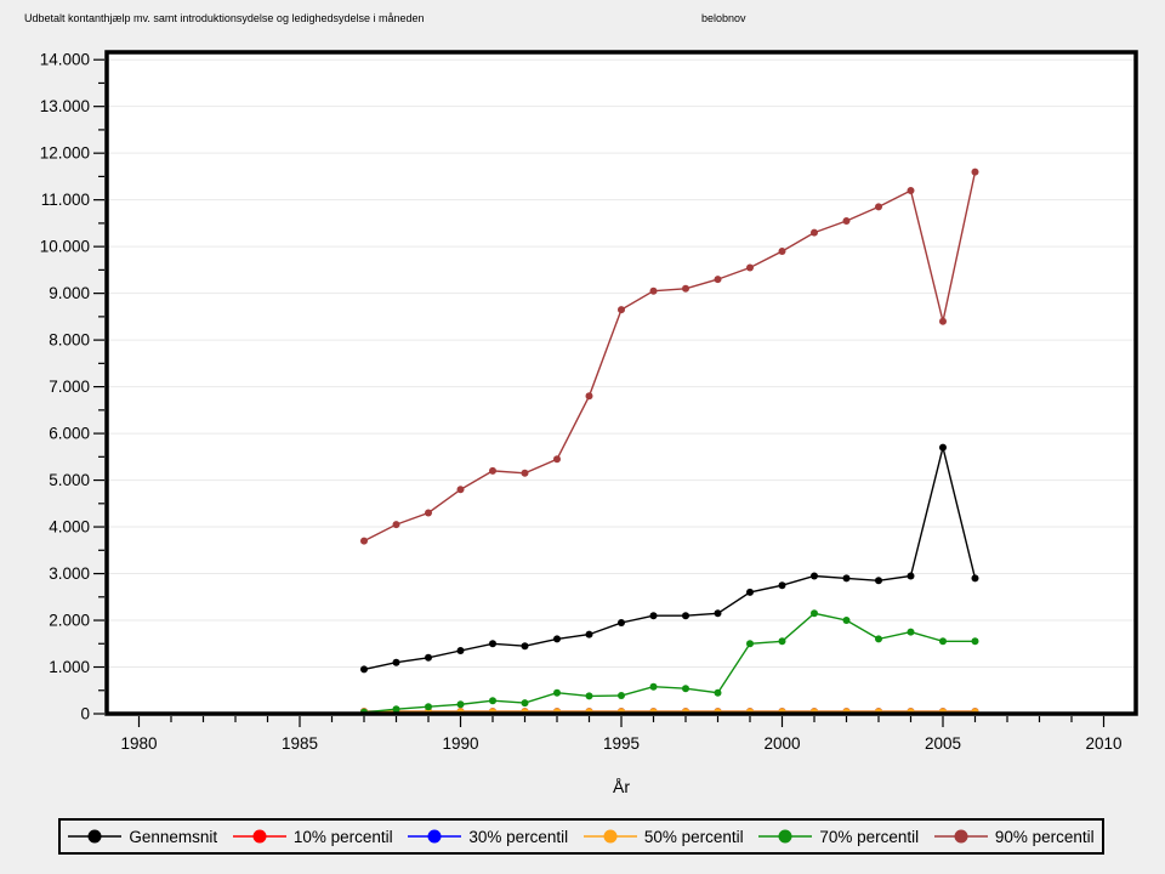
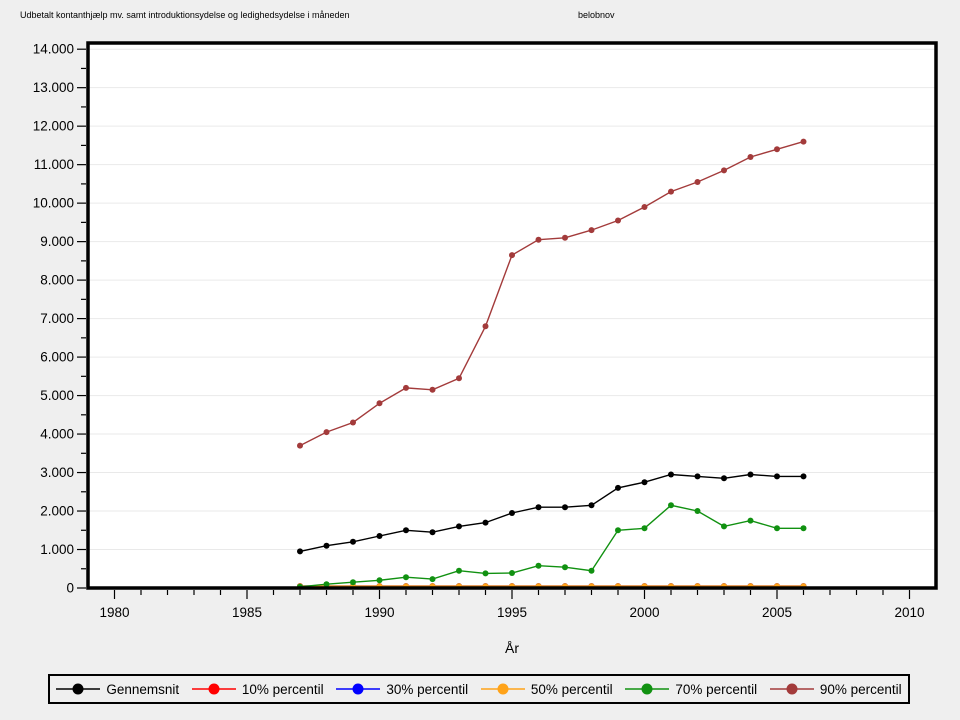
Gennemsnit/2005: 5700 -> 2900
90% percentil/2005: 8400 -> 11400
